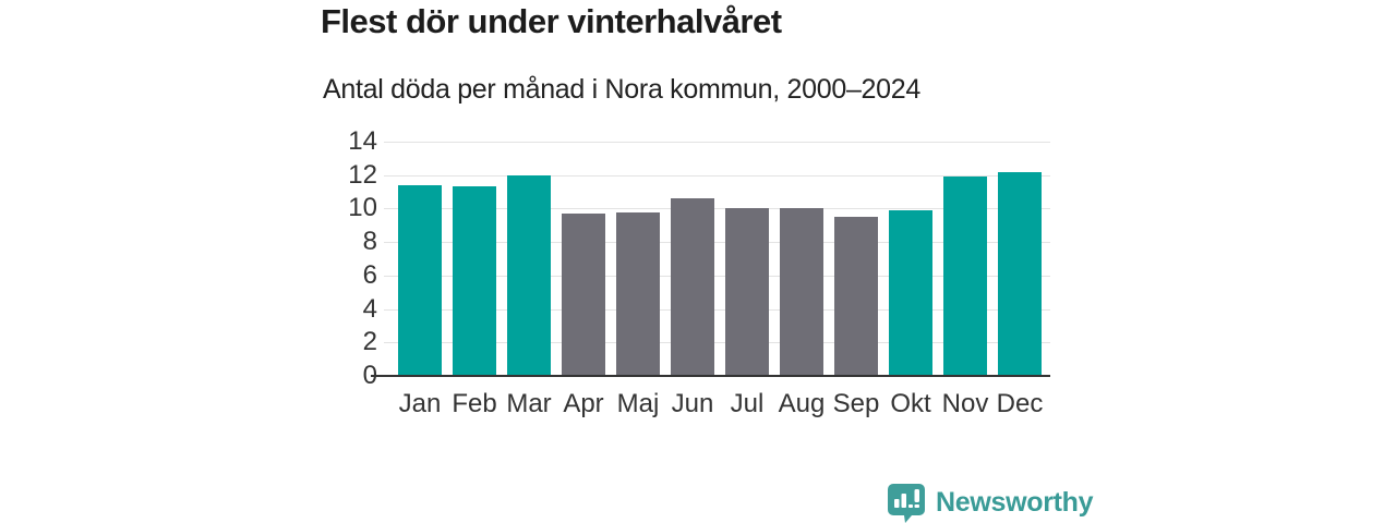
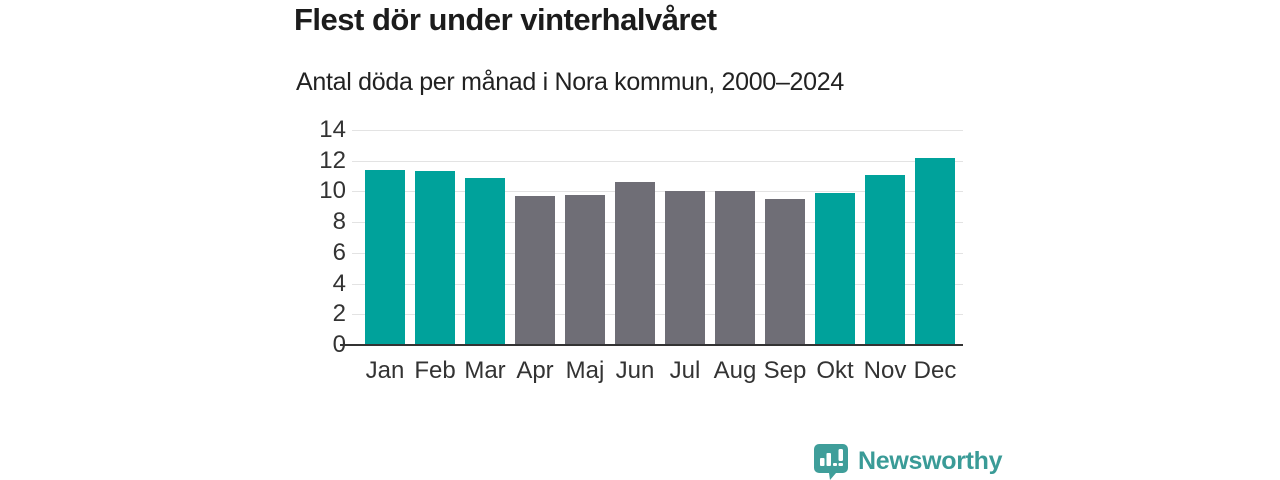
Mar: 12.0 -> 10.9
Nov: 11.9 -> 11.1
